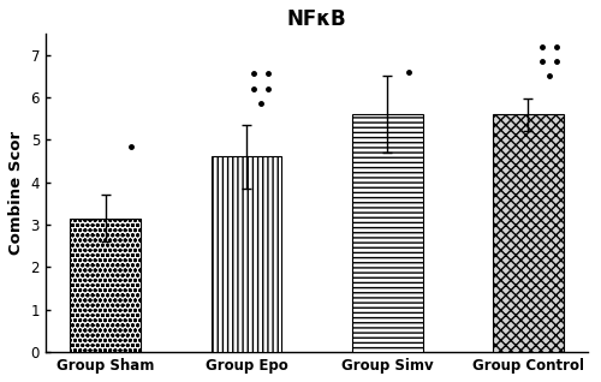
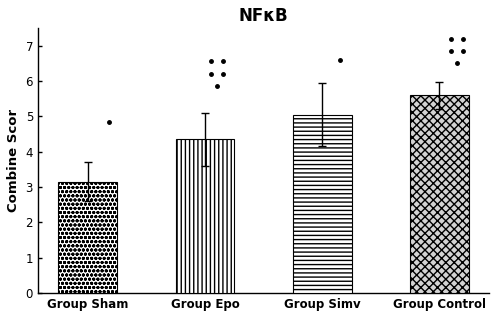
Group Epo: 4.60 -> 4.35
Group Simv: 5.60 -> 5.05
